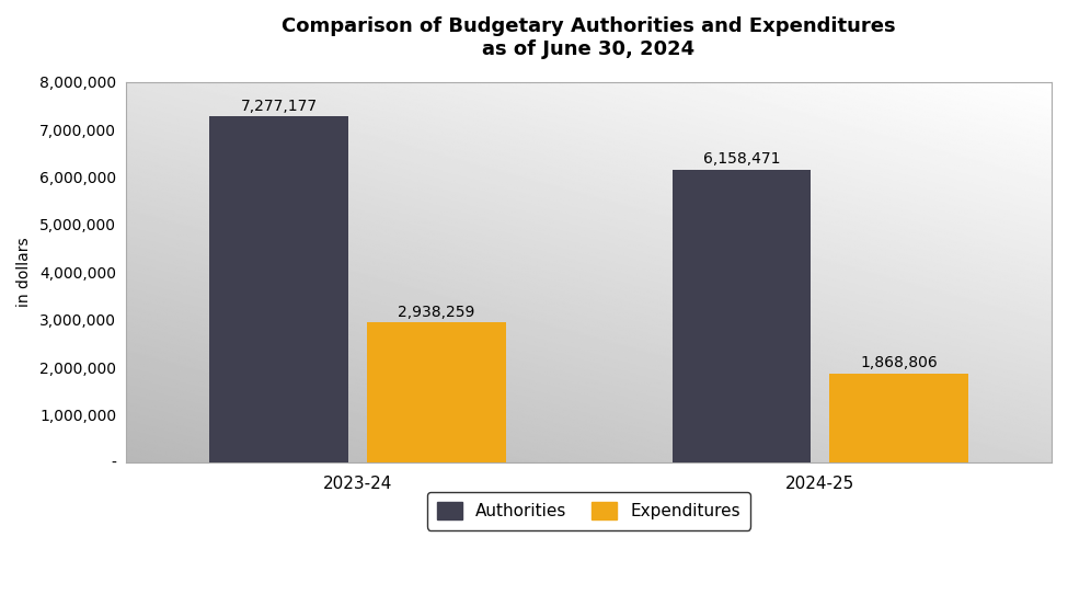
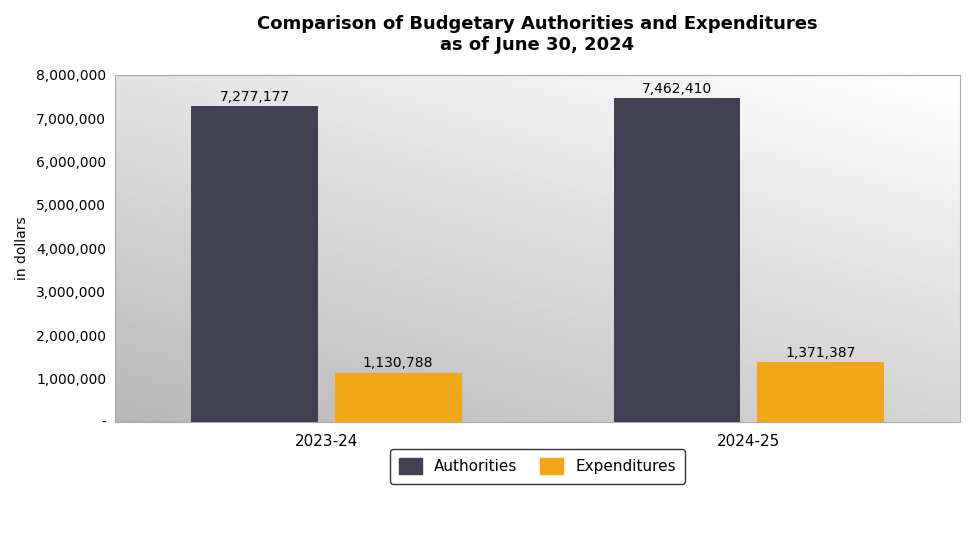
Expenditures/2023-24: 2,938,259 -> 1,130,788
Authorities/2024-25: 6,158,471 -> 7,462,410
Expenditures/2024-25: 1,868,806 -> 1,371,387
